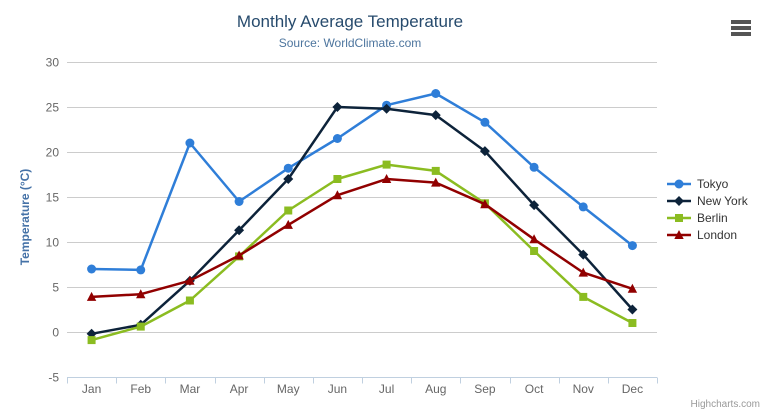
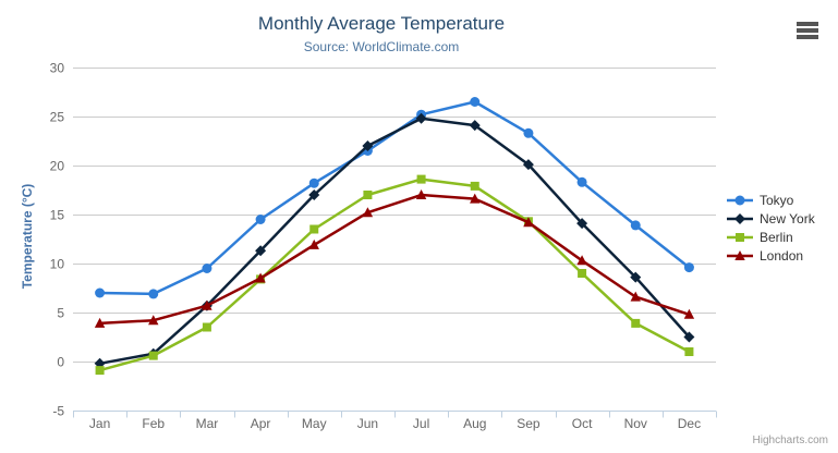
Tokyo/Mar: 21 -> 10
New York/Jun: 25 -> 22
